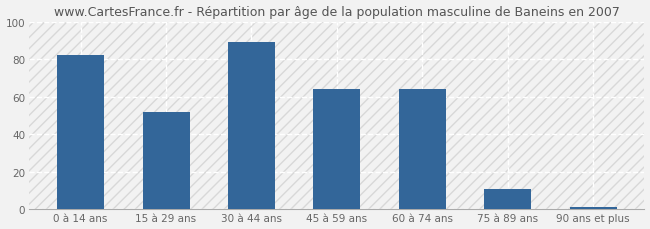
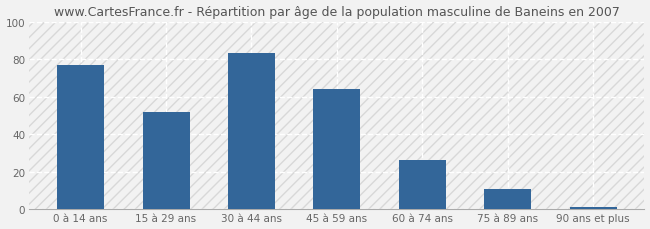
0 à 14 ans: 82 -> 77
30 à 44 ans: 89 -> 83
60 à 74 ans: 64 -> 26
